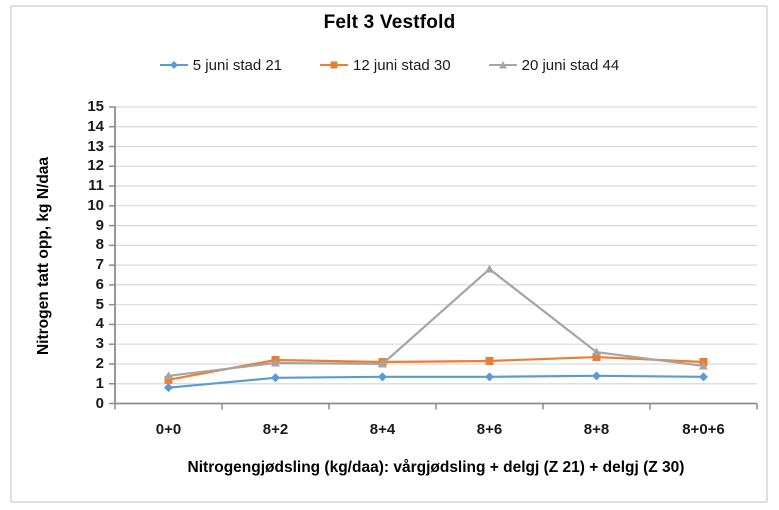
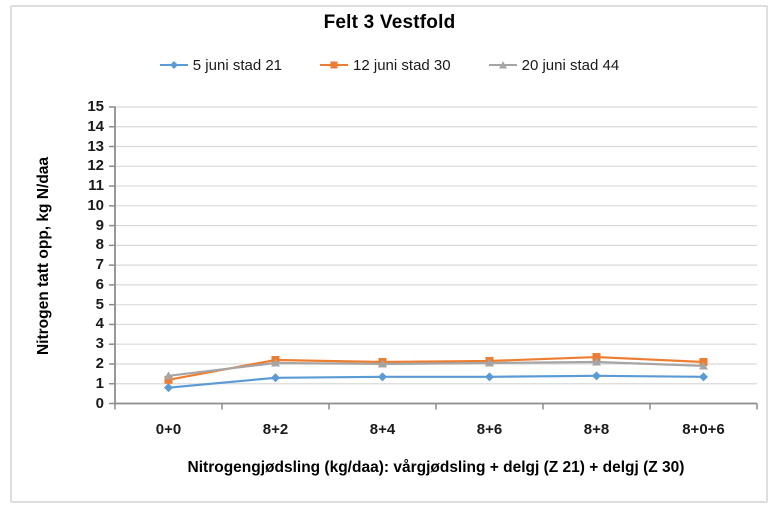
20 juni stad 44/8+6: 6.8 -> 2.0
20 juni stad 44/8+8: 2.6 -> 2.1
